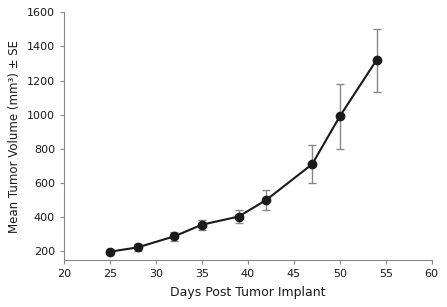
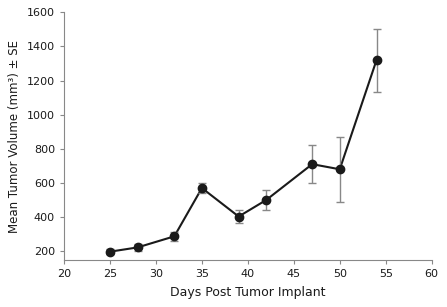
35: 360 -> 570
50: 990 -> 680
